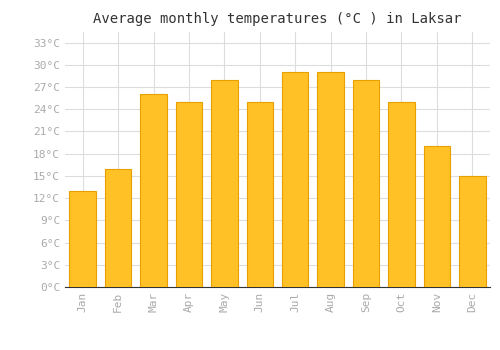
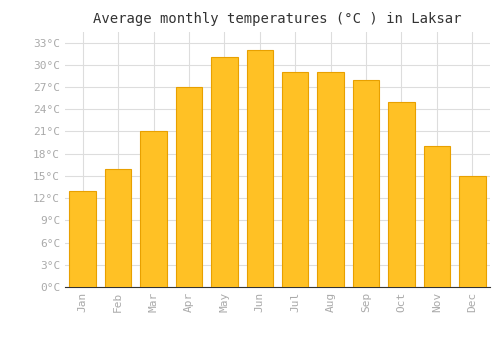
Mar: 26°C -> 21°C
Apr: 25°C -> 27°C
May: 28°C -> 31°C
Jun: 25°C -> 32°C
